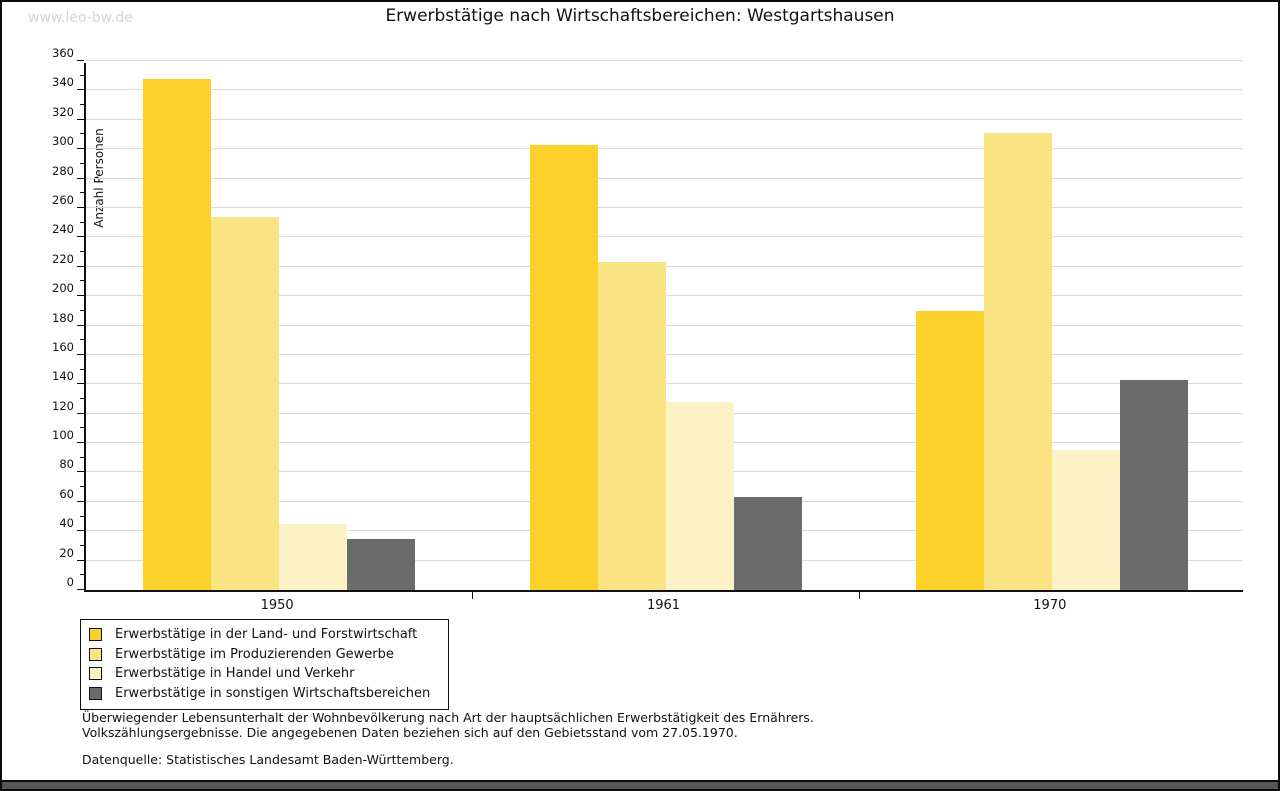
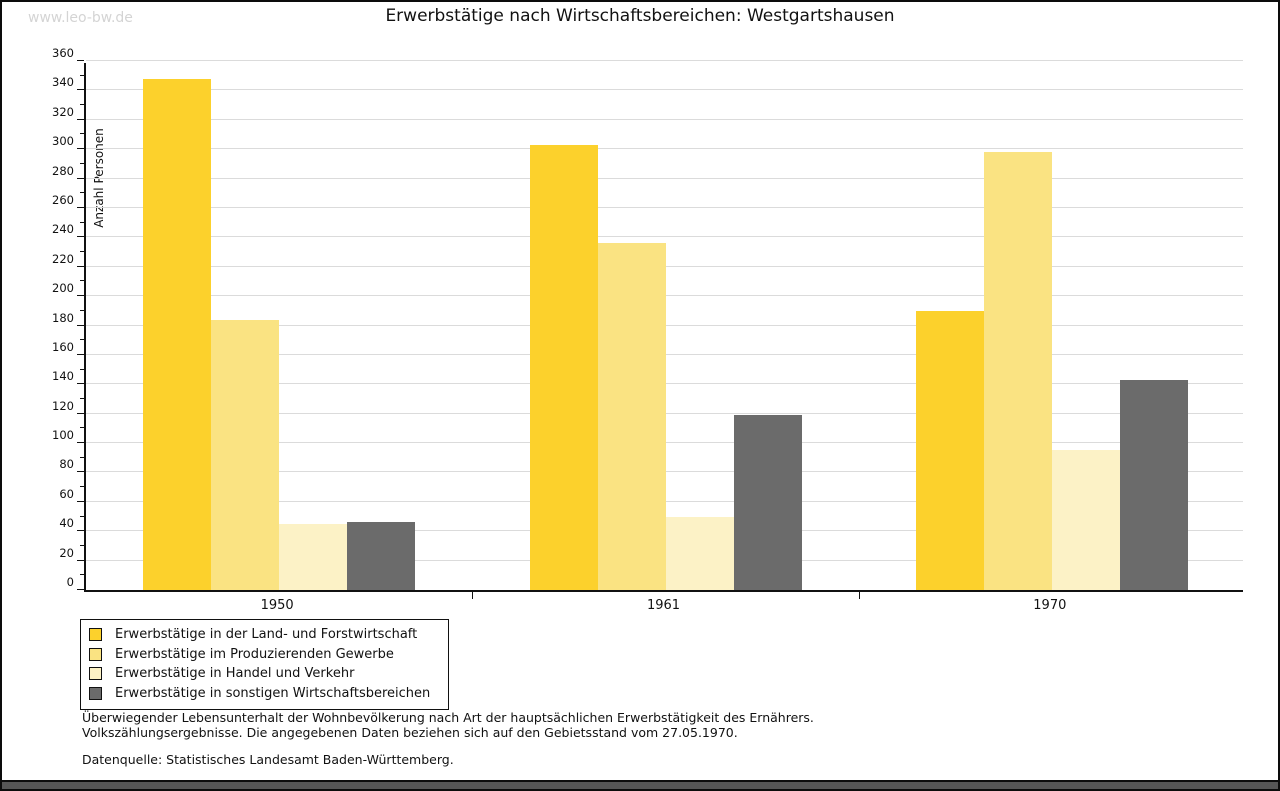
Erwerbstätige im Produzierenden Gewerbe/1950: 254 -> 184
Erwerbstätige in sonstigen Wirtschaftsbereichen/1950: 35 -> 46
Erwerbstätige im Produzierenden Gewerbe/1961: 223 -> 236
Erwerbstätige in Handel und Verkehr/1961: 128 -> 50
Erwerbstätige in sonstigen Wirtschaftsbereichen/1961: 63 -> 119
Erwerbstätige im Produzierenden Gewerbe/1970: 311 -> 298
